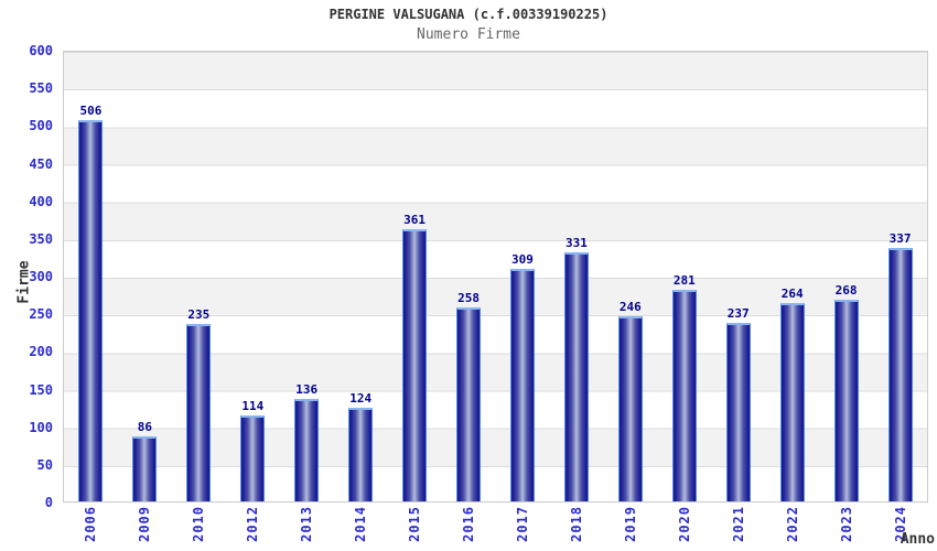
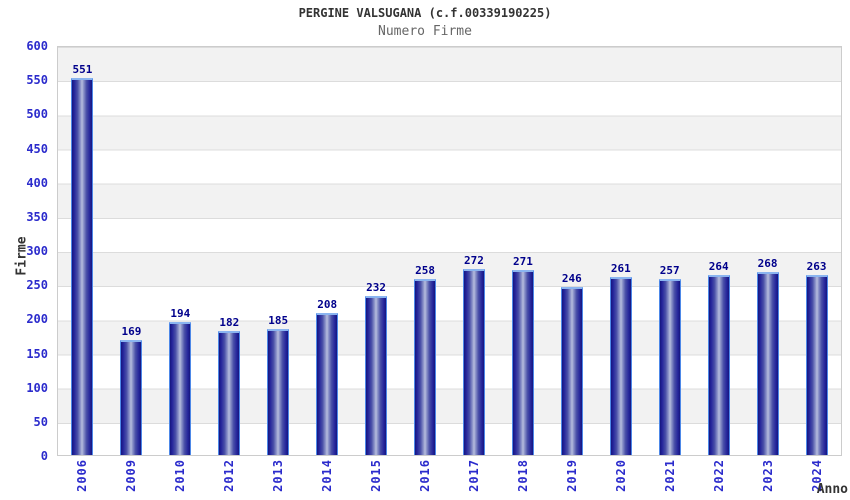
2006: 506 -> 551
2009: 86 -> 169
2010: 235 -> 194
2012: 114 -> 182
2013: 136 -> 185
2014: 124 -> 208
2015: 361 -> 232
2017: 309 -> 272
2018: 331 -> 271
2020: 281 -> 261
2021: 237 -> 257
2024: 337 -> 263
